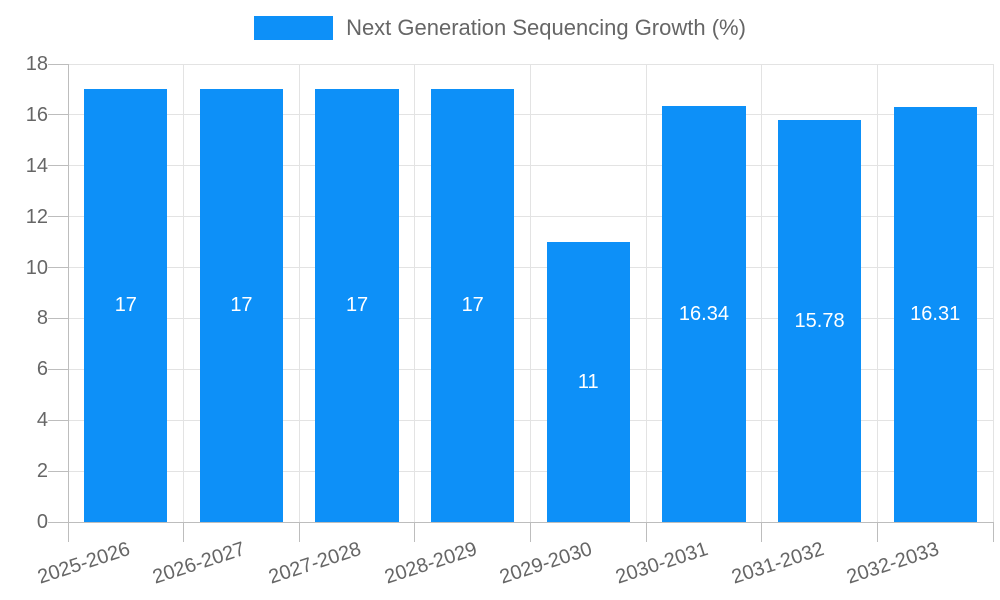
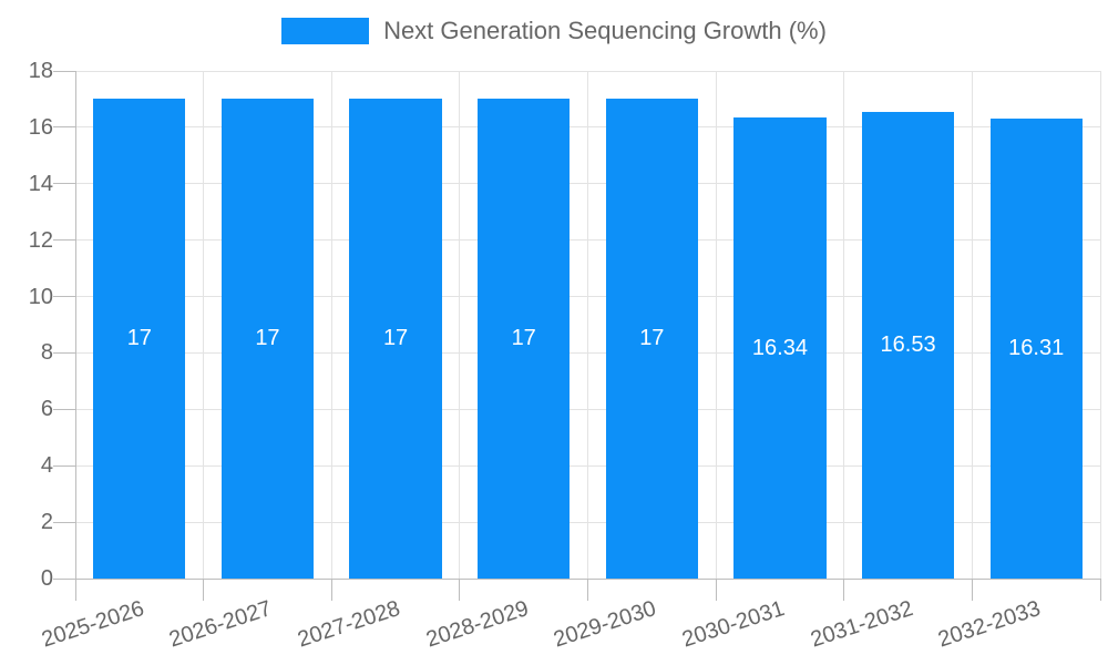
2029-2030: 11 -> 17
2031-2032: 15.78 -> 16.53
